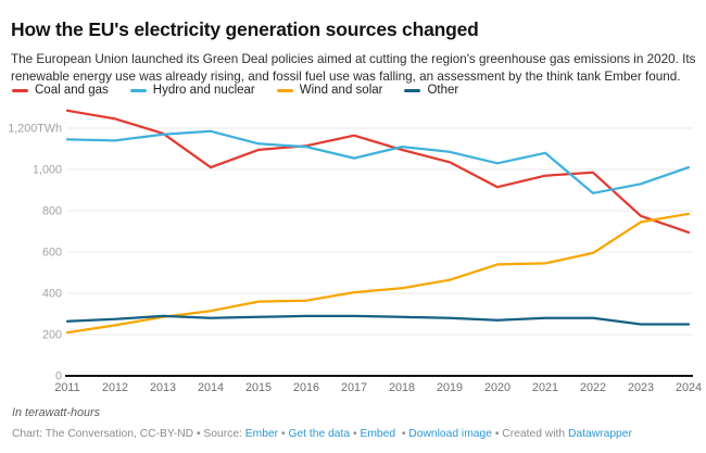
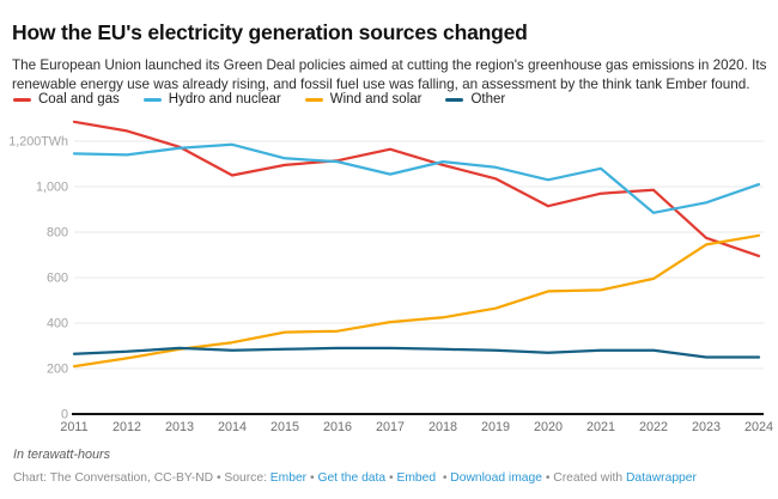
Coal and gas/2014: 1010 -> 1050
